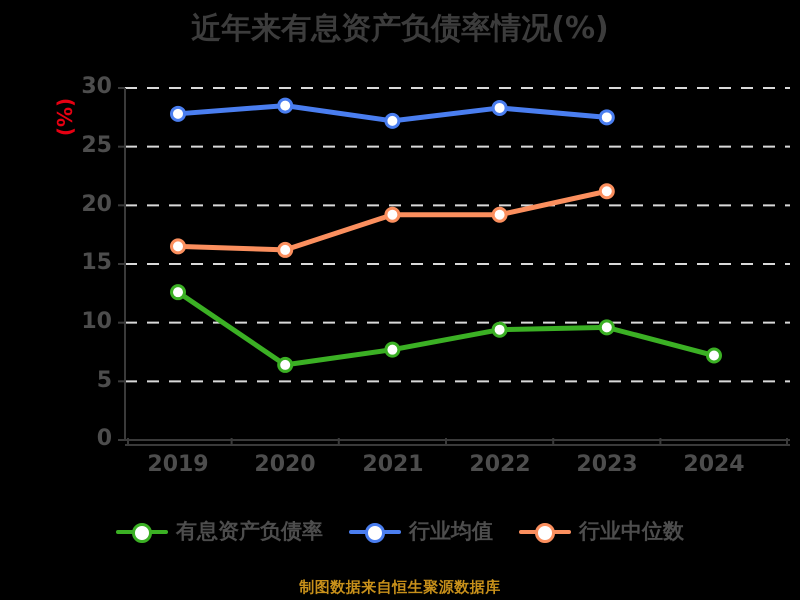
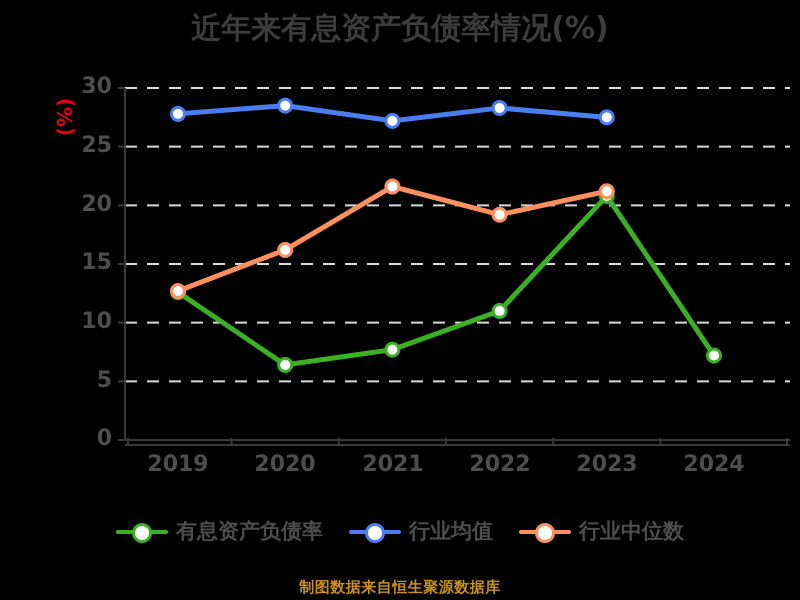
行业中位数/2019: 16.5 -> 12.7
行业中位数/2021: 19.2 -> 21.6
有息资产负债率/2022: 9.4 -> 11.0
有息资产负债率/2023: 9.6 -> 20.8
